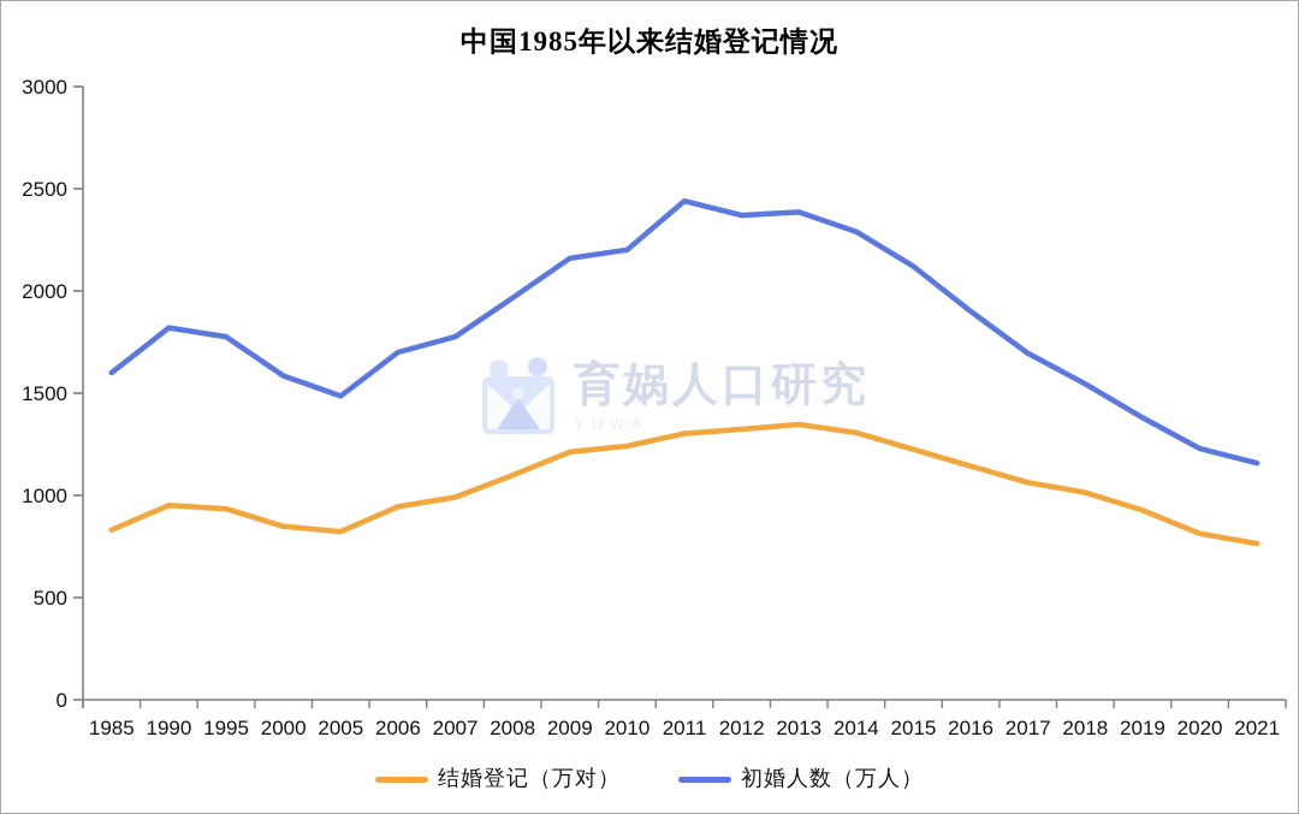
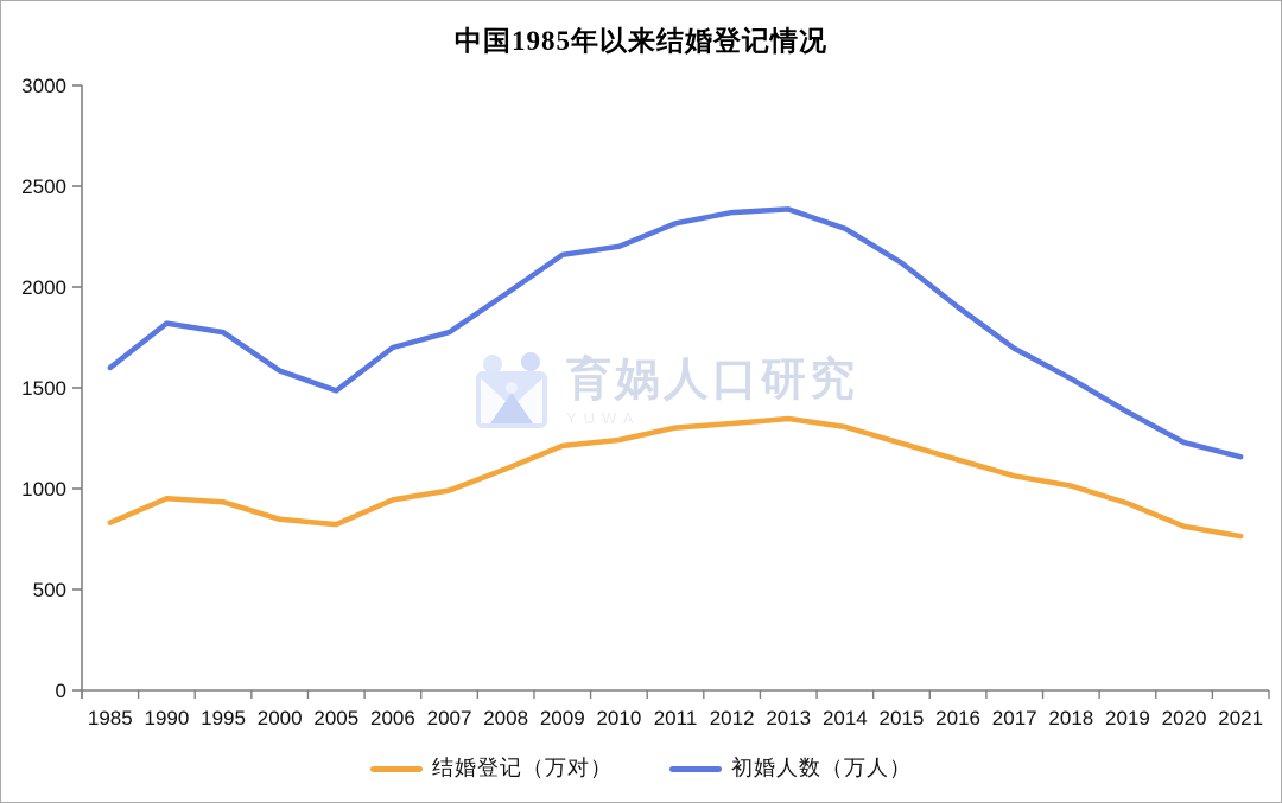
初婚人数（万人）/2011: 2440 -> 2320
